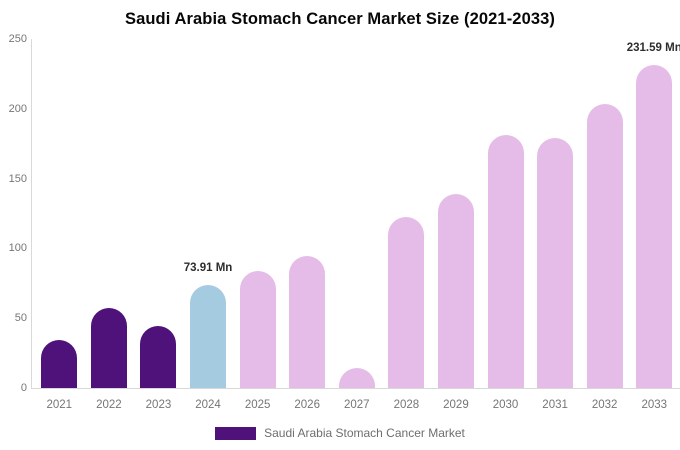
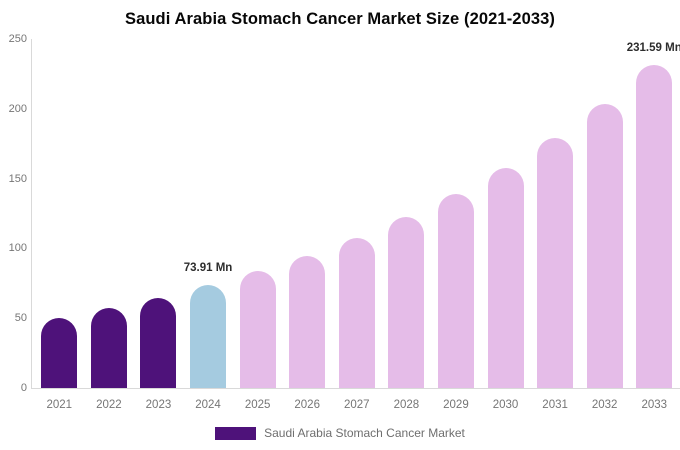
2021: 35 -> 50
2023: 45 -> 65
2027: 15 -> 108
2030: 182 -> 158
